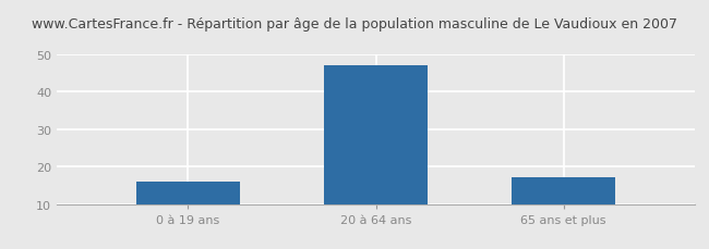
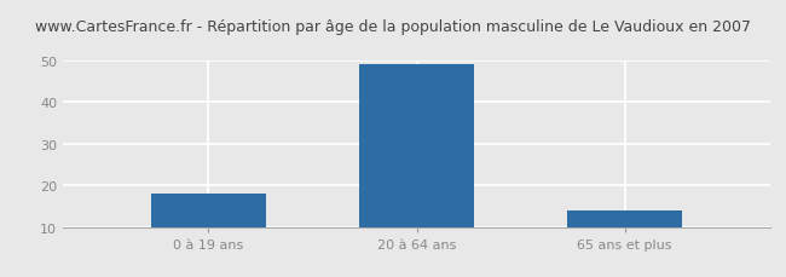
0 à 19 ans: 16 -> 18
20 à 64 ans: 47 -> 49
65 ans et plus: 17 -> 14
